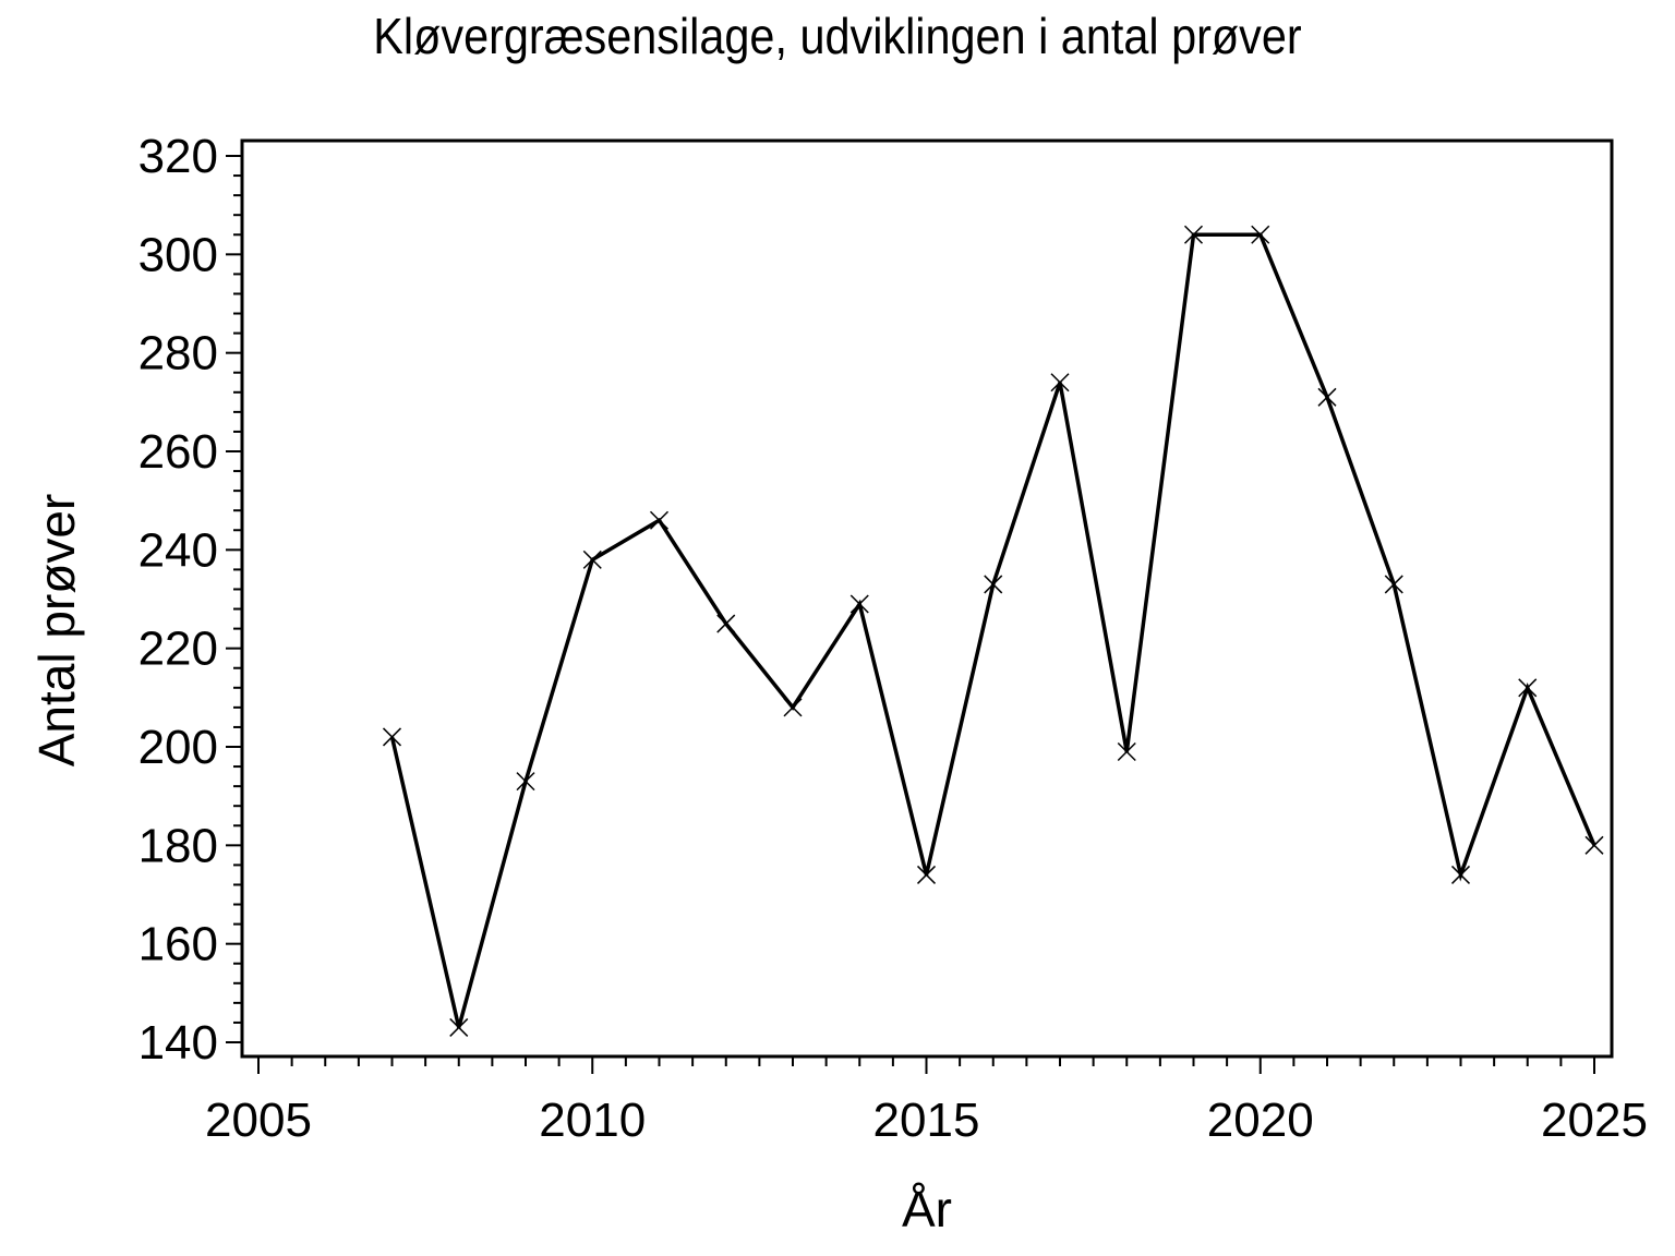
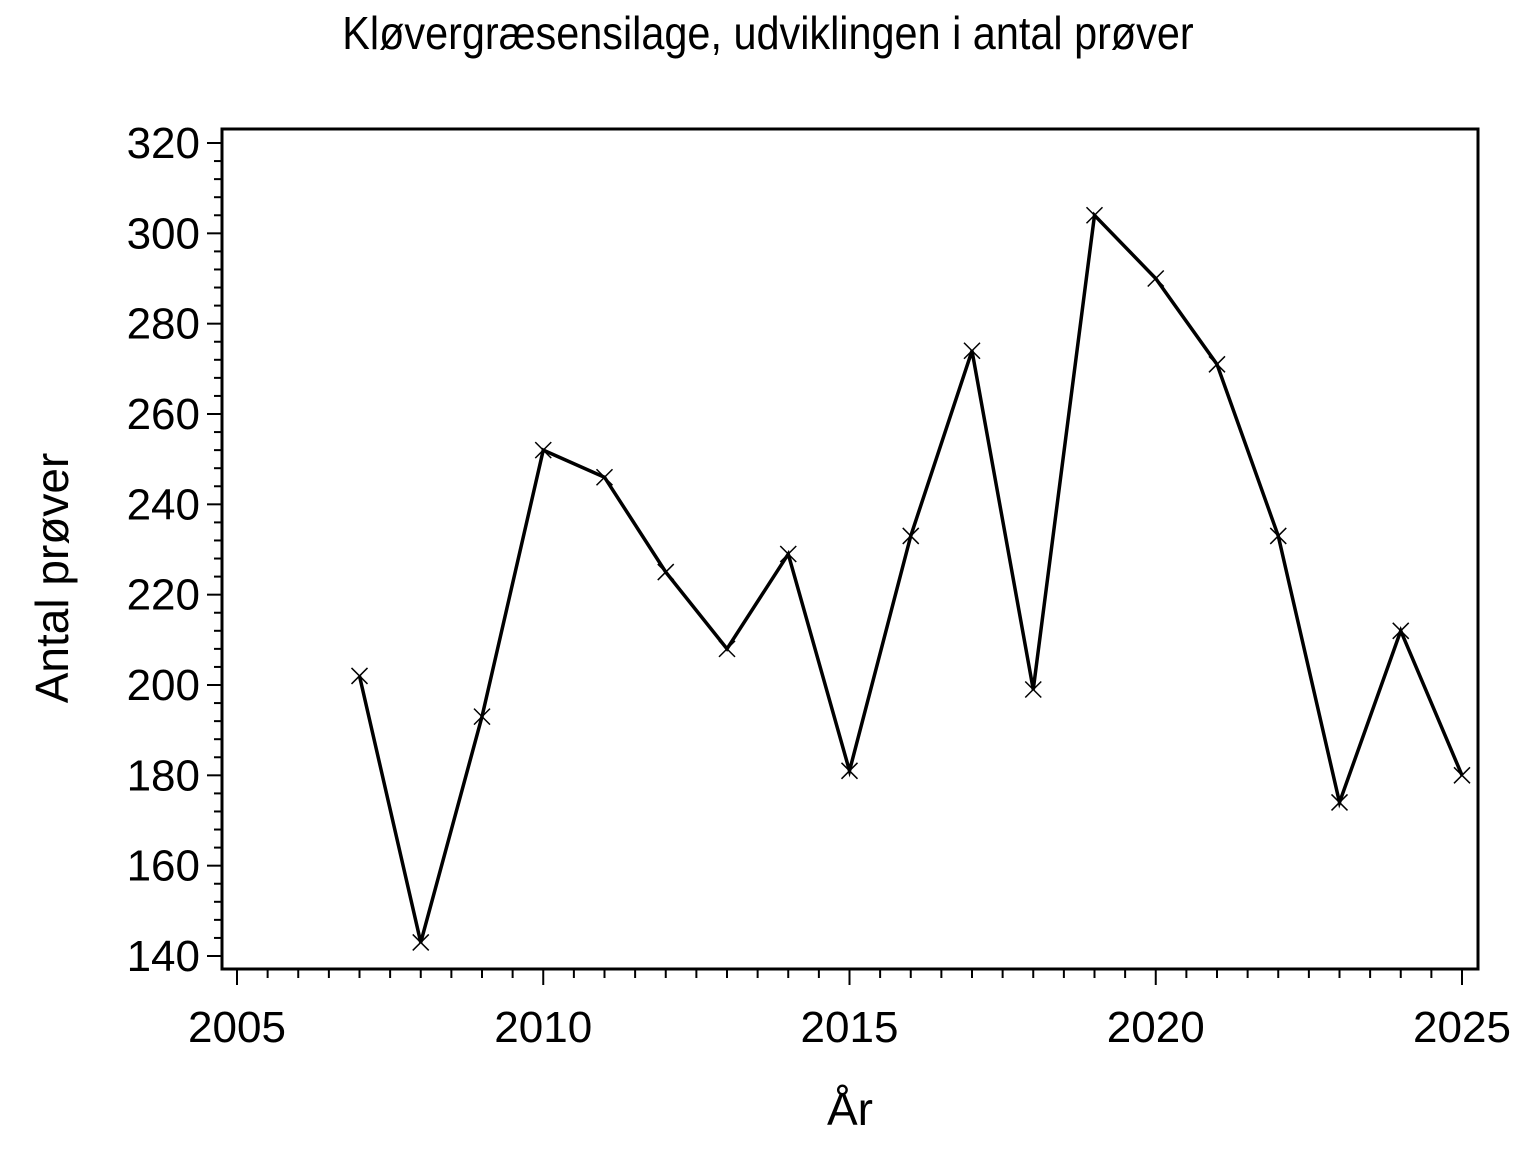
2010: 238 -> 252
2015: 174 -> 181
2020: 304 -> 290
